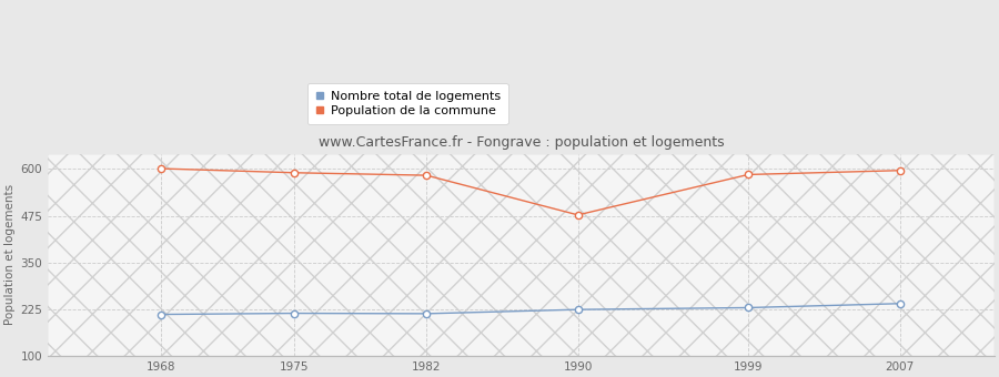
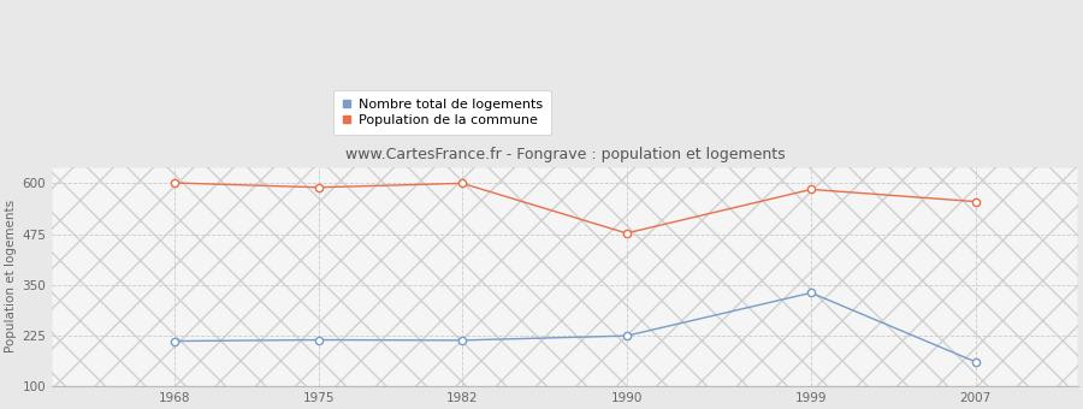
Population de la commune/1982: 583 -> 600
Nombre total de logements/1999: 229 -> 330
Nombre total de logements/2007: 240 -> 160
Population de la commune/2007: 596 -> 555
